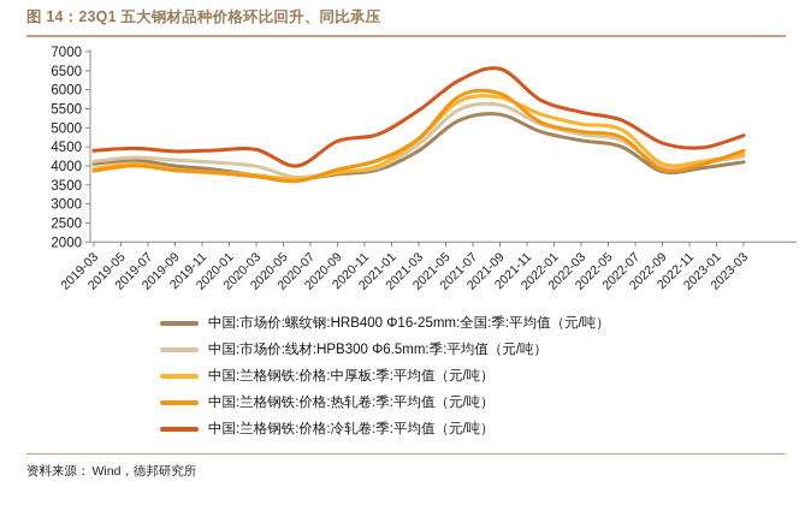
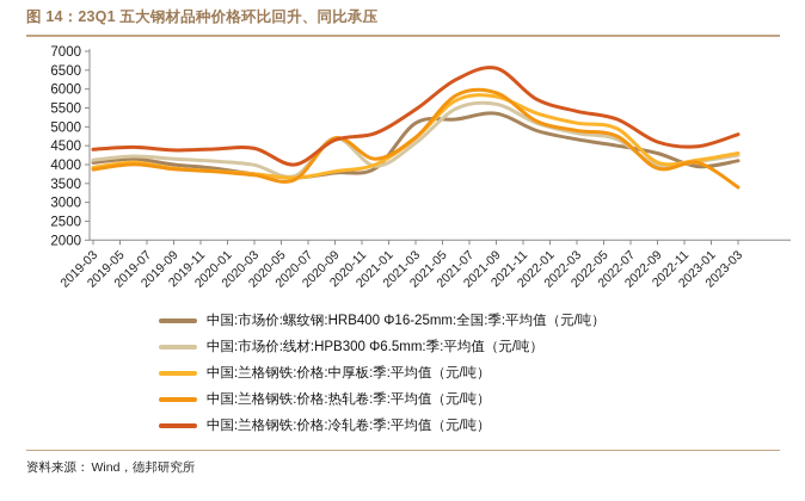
中国:市场价:线材:HPB300 Φ6.5mm:季:平均值（元/吨）/2020-09: 3800 -> 4700
中国:兰格钢铁:价格:热轧卷:季:平均值（元/吨）/2020-09: 3900 -> 4700
中国:市场价:螺纹钢:HRB400 Φ16-25mm:全国:季:平均值（元/吨）/2021-03: 4400 -> 5100
中国:市场价:螺纹钢:HRB400 Φ16-25mm:全国:季:平均值（元/吨）/2022-09: 3800 -> 4300
中国:兰格钢铁:价格:热轧卷:季:平均值（元/吨）/2023-03: 4400 -> 3400
